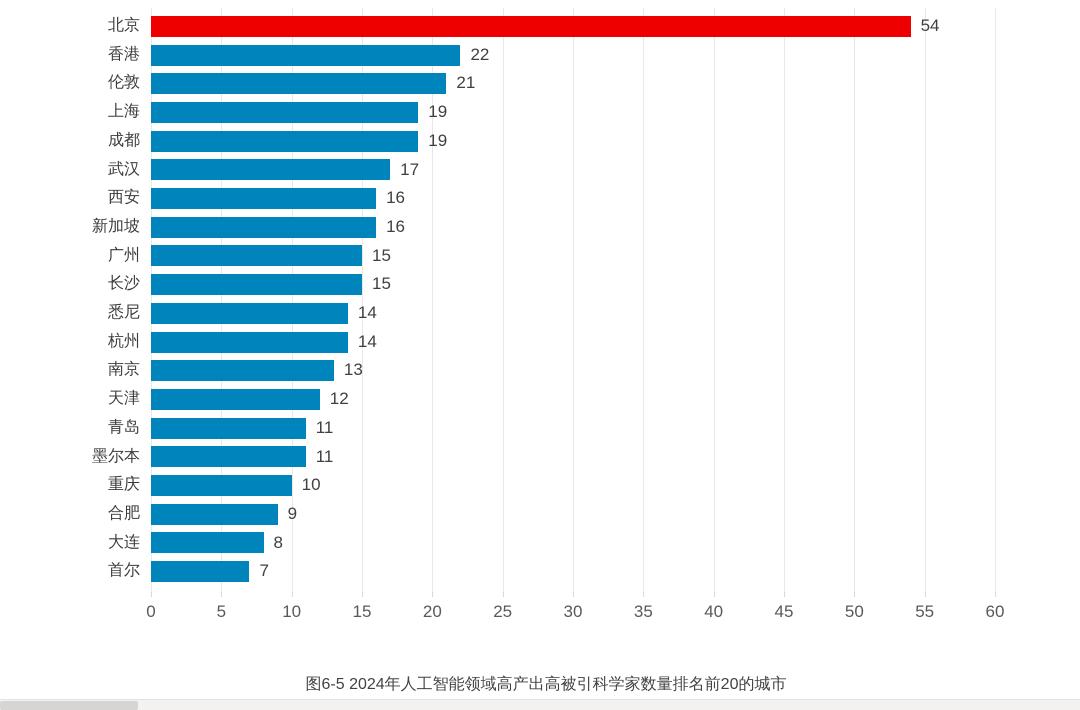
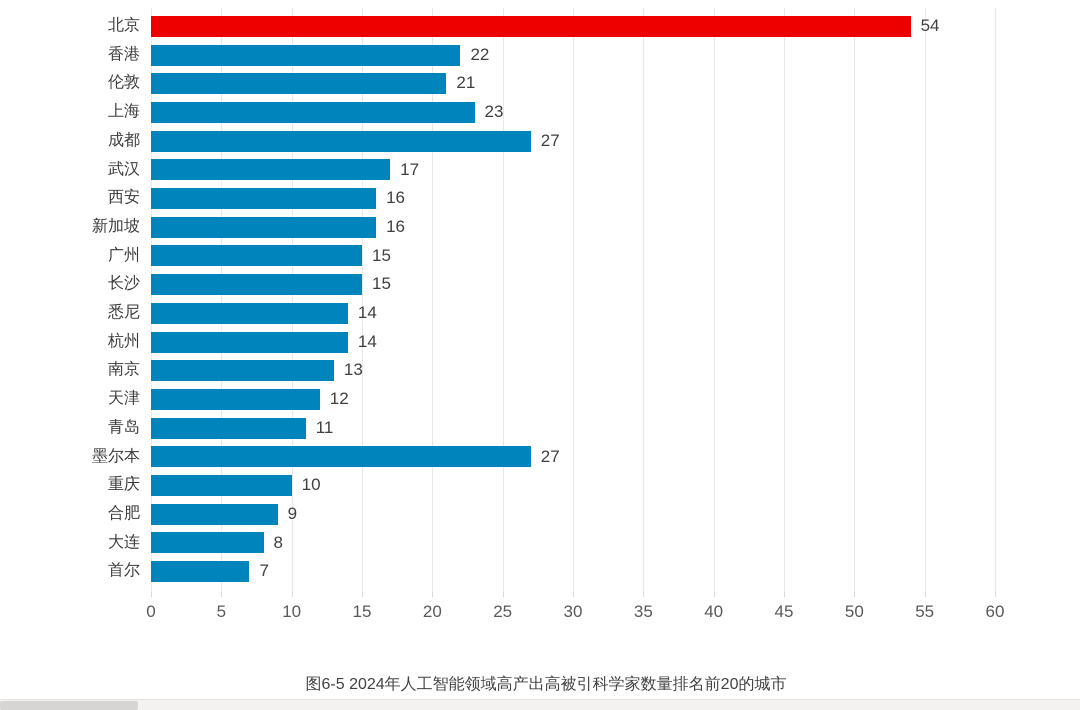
上海: 19 -> 23
成都: 19 -> 27
墨尔本: 11 -> 27
